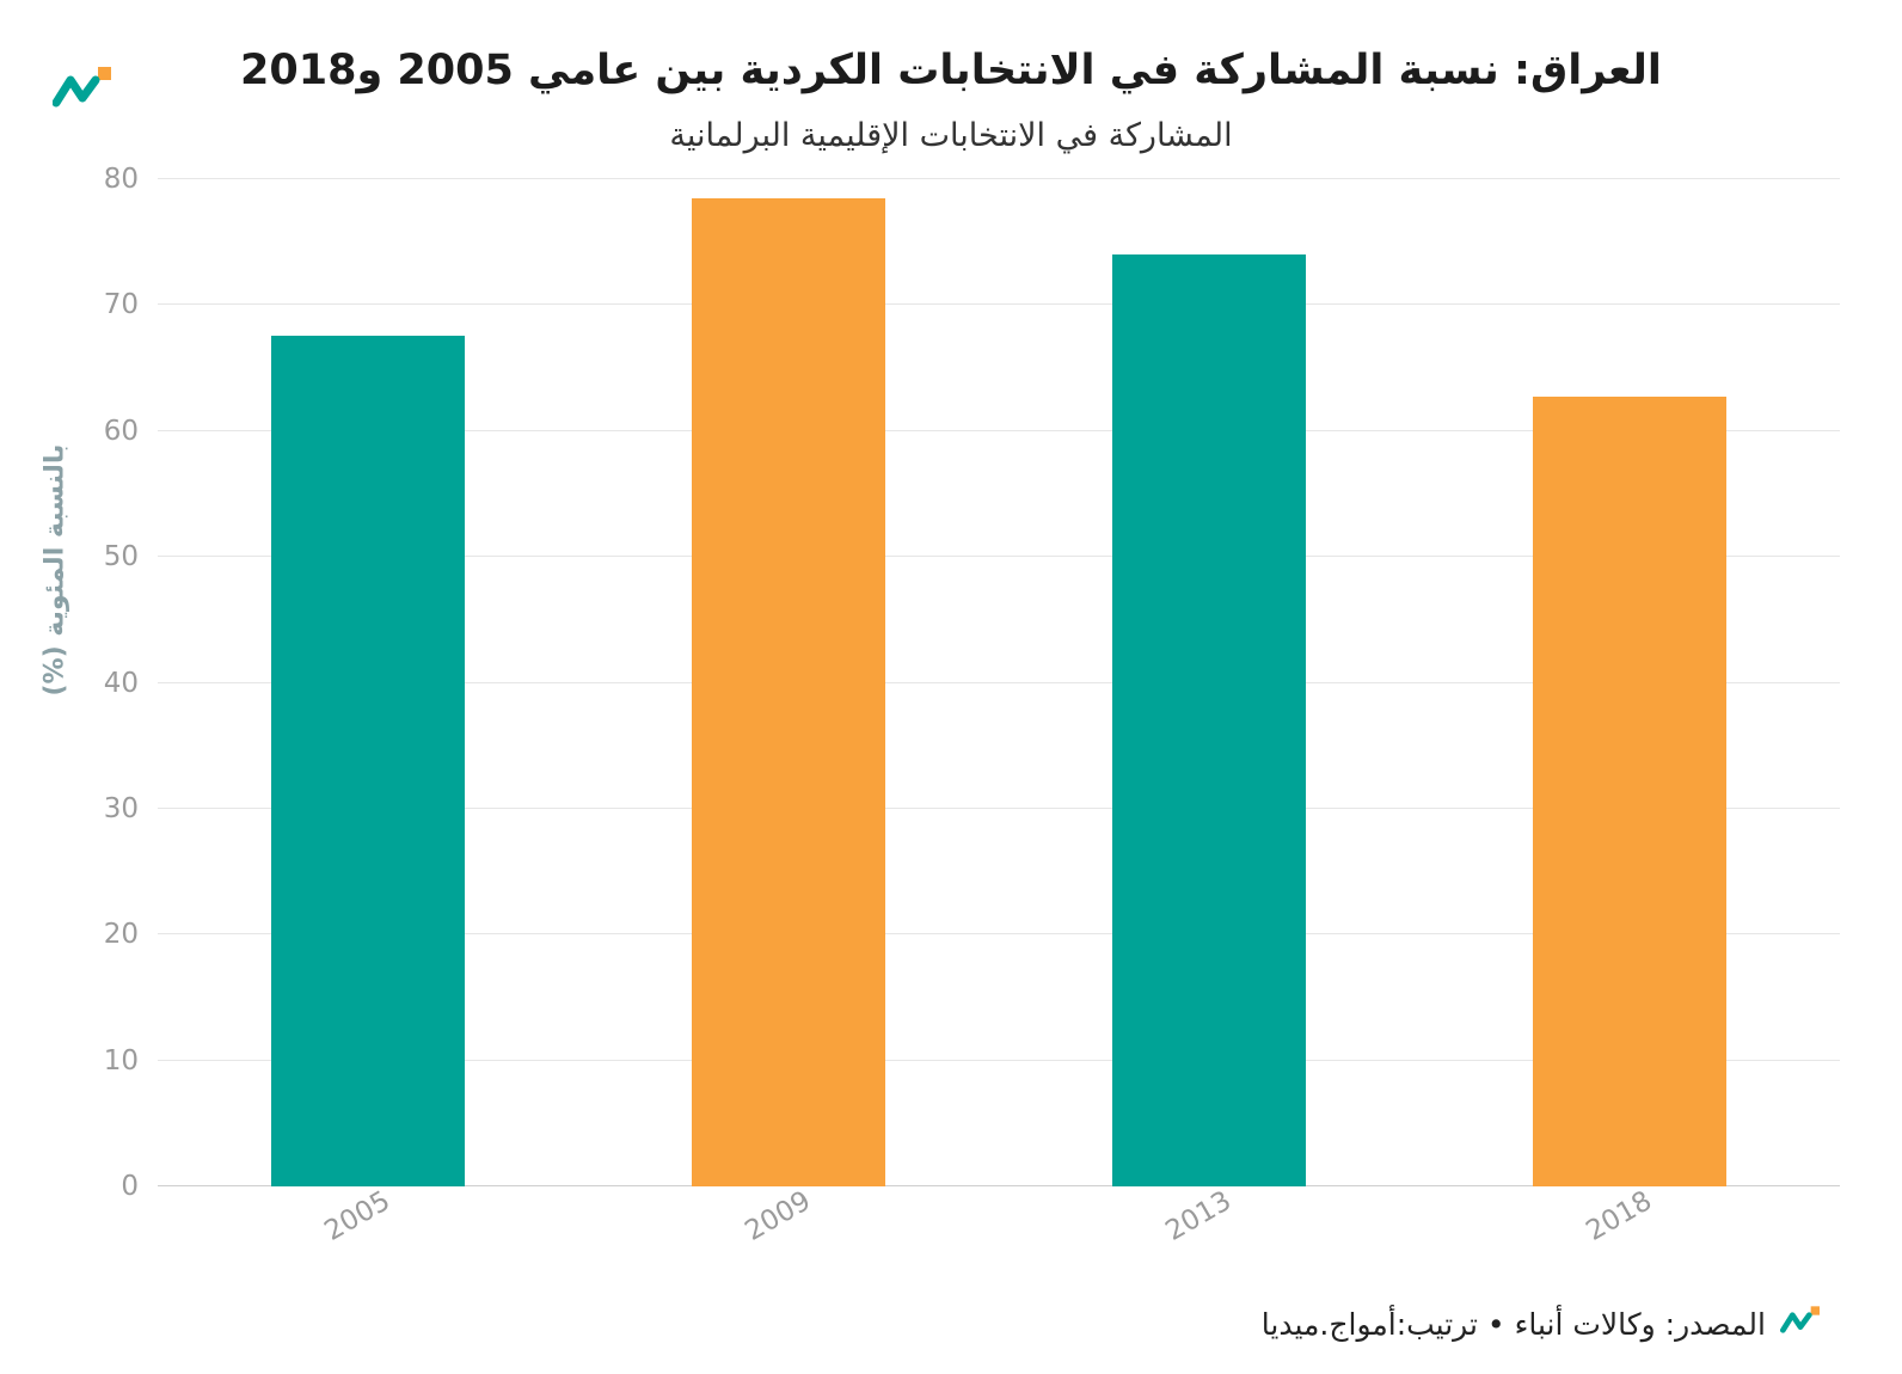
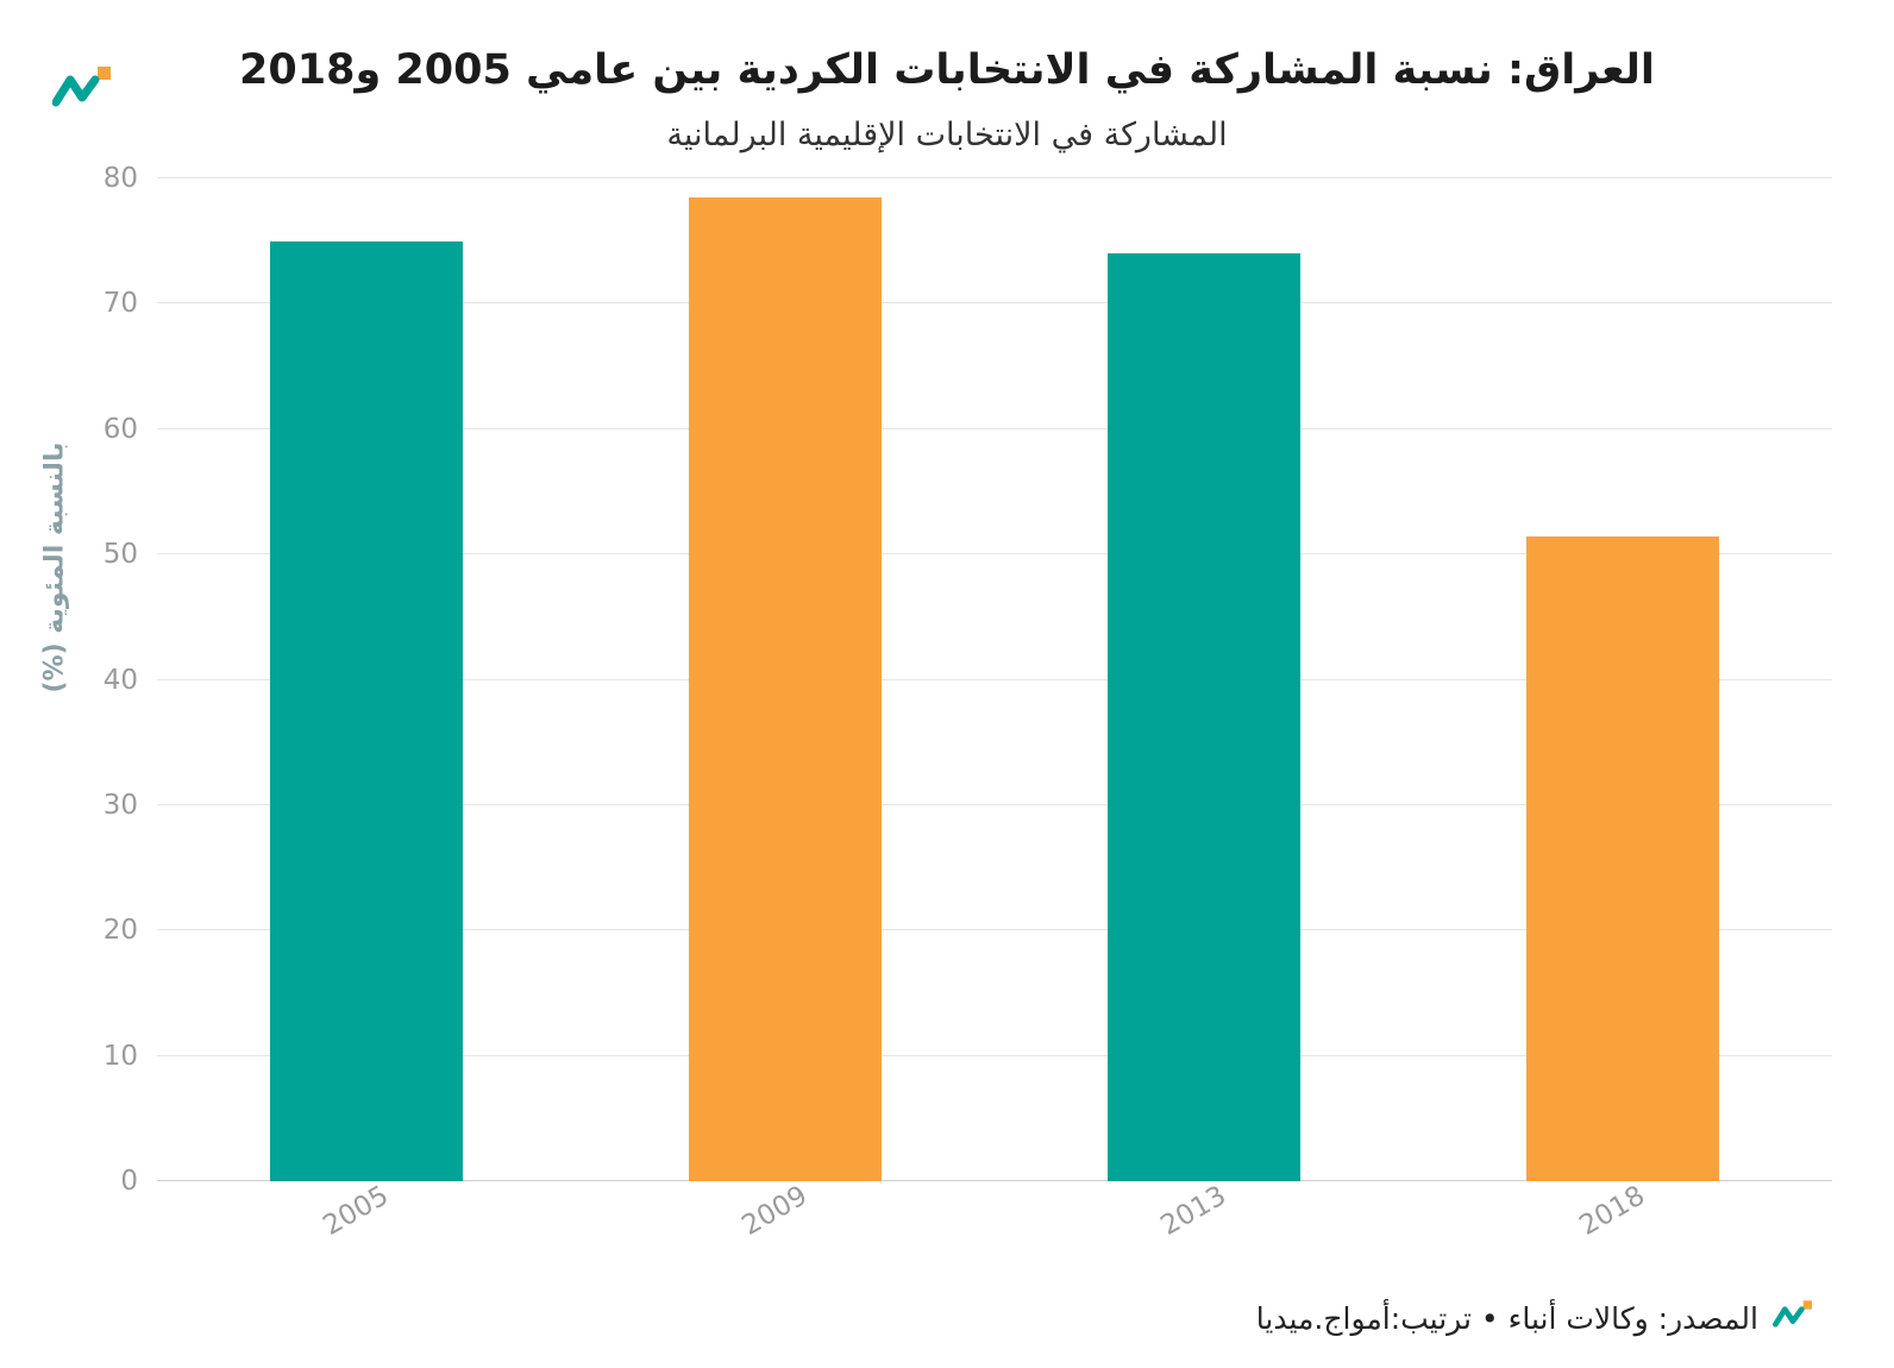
2005: 67.6 -> 75.0
2018: 62.7 -> 51.4
